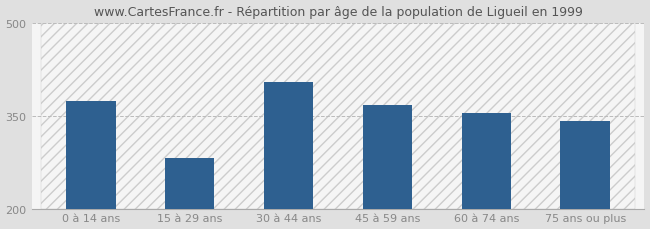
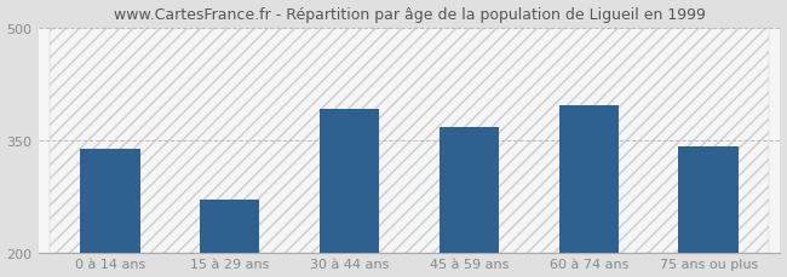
0 à 14 ans: 374 -> 338
15 à 29 ans: 282 -> 271
30 à 44 ans: 404 -> 391
60 à 74 ans: 354 -> 397
